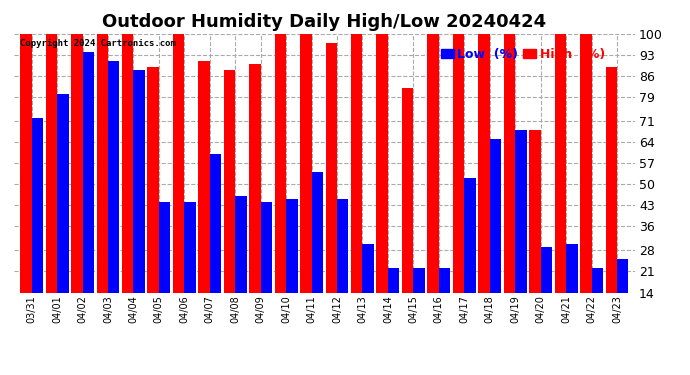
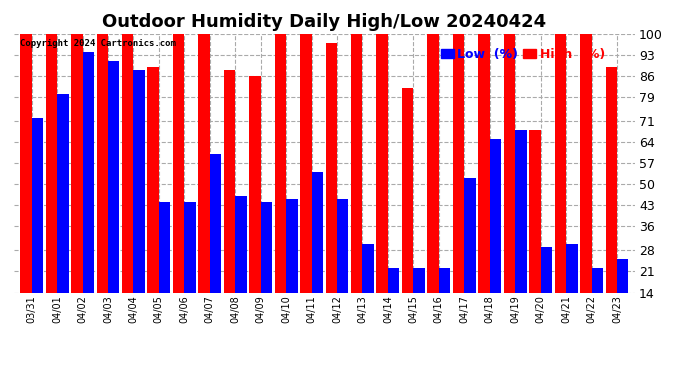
High (%)/04/07: 91 -> 100
High (%)/04/09: 90 -> 86
